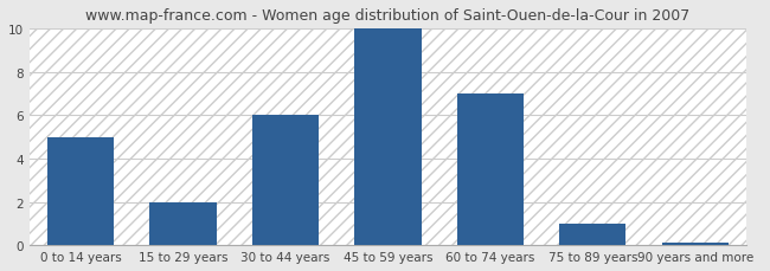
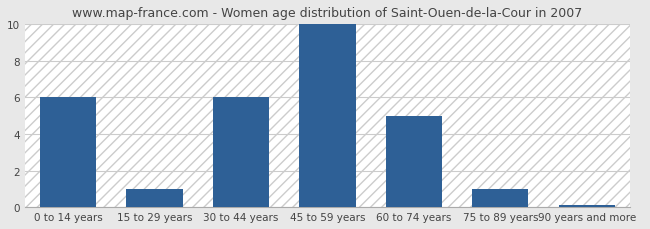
0 to 14 years: 5.0 -> 6.0
15 to 29 years: 2.0 -> 1.0
60 to 74 years: 7.0 -> 5.0
